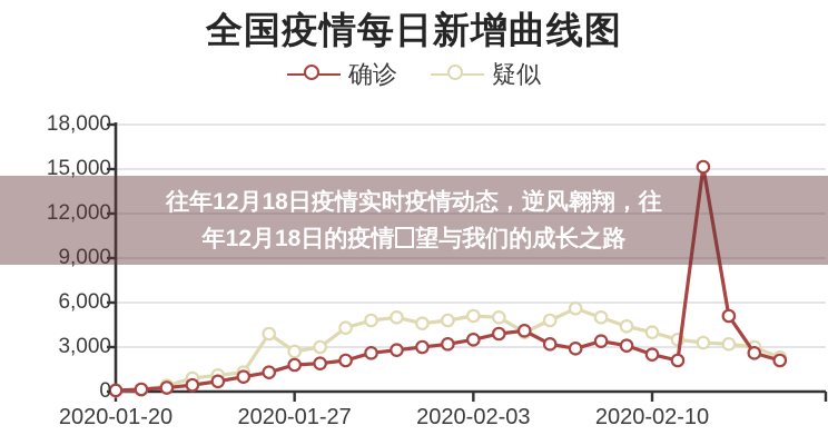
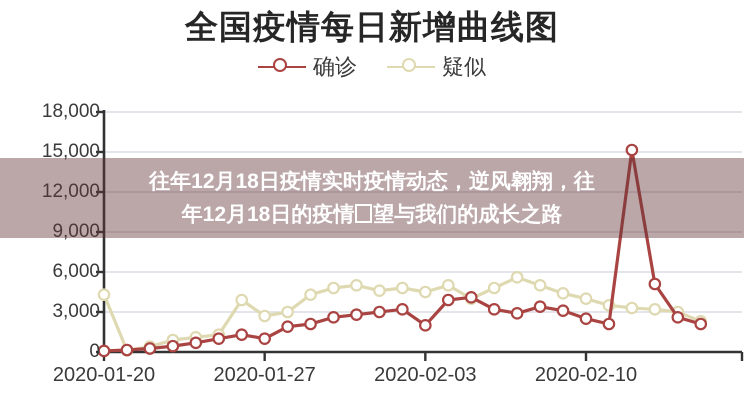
疑似/2020-01-20: 100 -> 4300
确诊/2020-01-27: 1800 -> 1000
确诊/2020-02-03: 3500 -> 2000
疑似/2020-02-03: 5100 -> 4500
